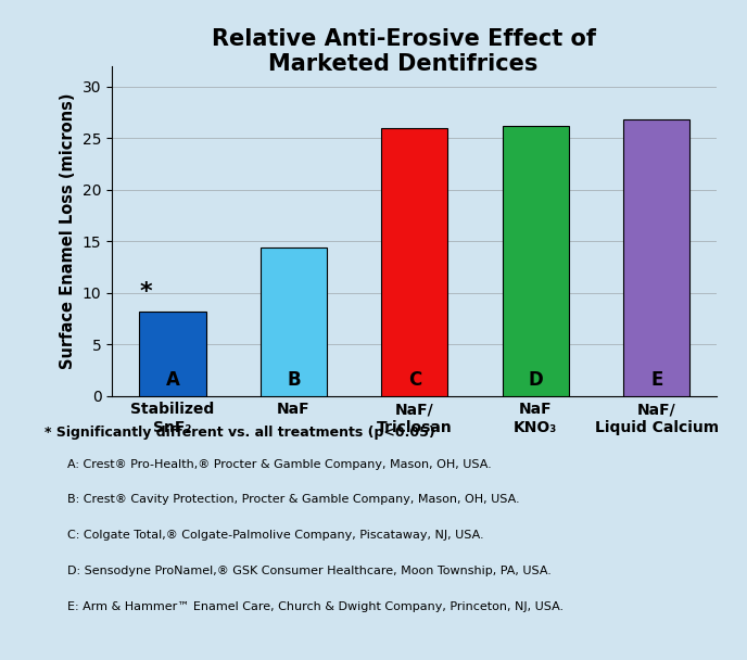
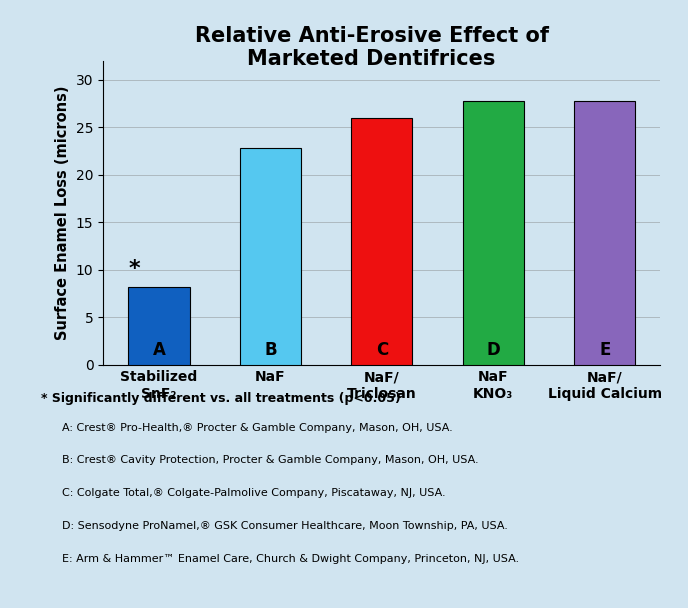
NaF: 14.4 -> 22.8
NaF KNO₃: 26.2 -> 27.8
NaF/ Liquid Calcium: 26.8 -> 27.8
